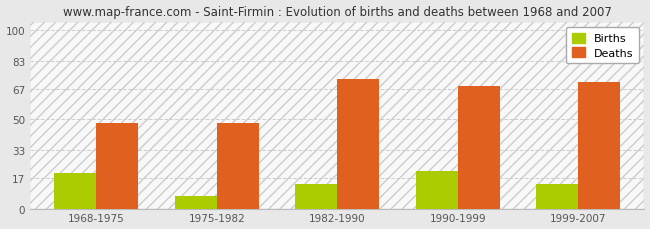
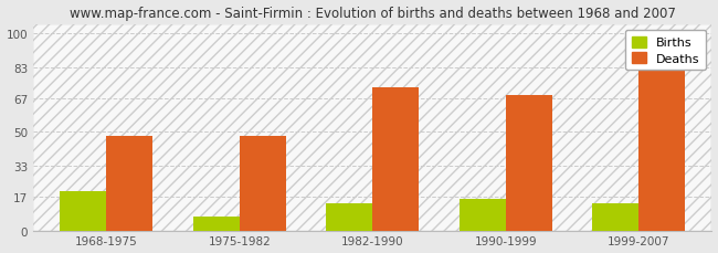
Births/1990-1999: 21 -> 16
Deaths/1999-2007: 71 -> 83
